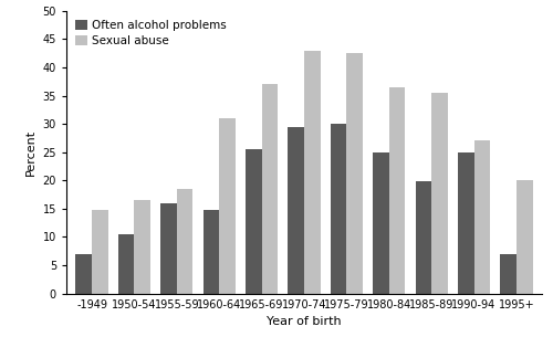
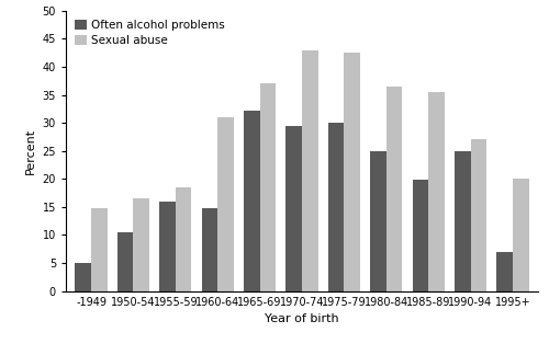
Often alcohol problems/-1949: 7.0 -> 5.0
Often alcohol problems/1965-69: 25.5 -> 32.2
